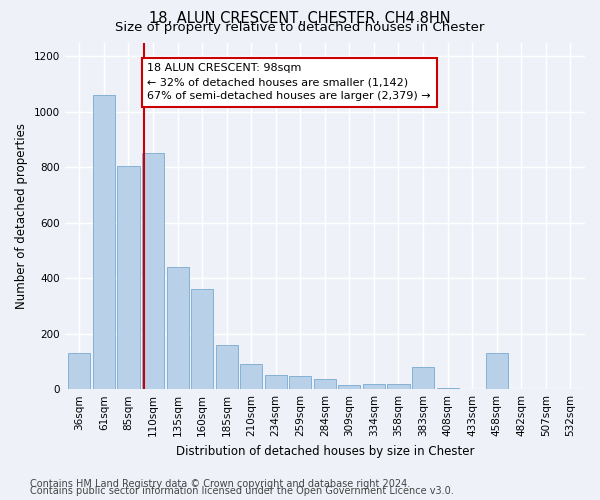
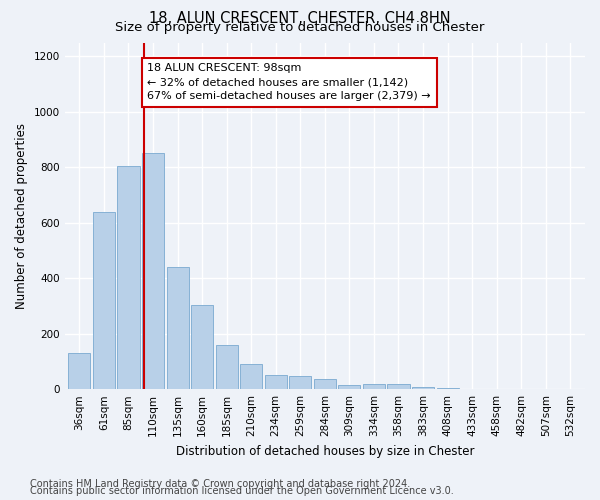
61sqm: 1060 -> 638
160sqm: 360 -> 305
383sqm: 80 -> 8
458sqm: 130 -> 2
